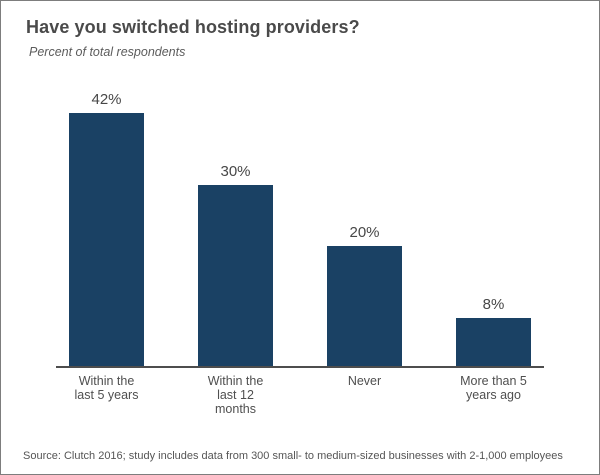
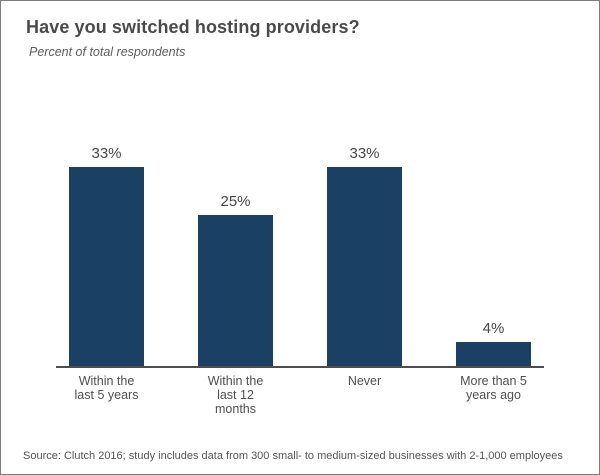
Within the last 5 years: 42% -> 33%
Within the last 12 months: 30% -> 25%
Never: 20% -> 33%
More than 5 years ago: 8% -> 4%
